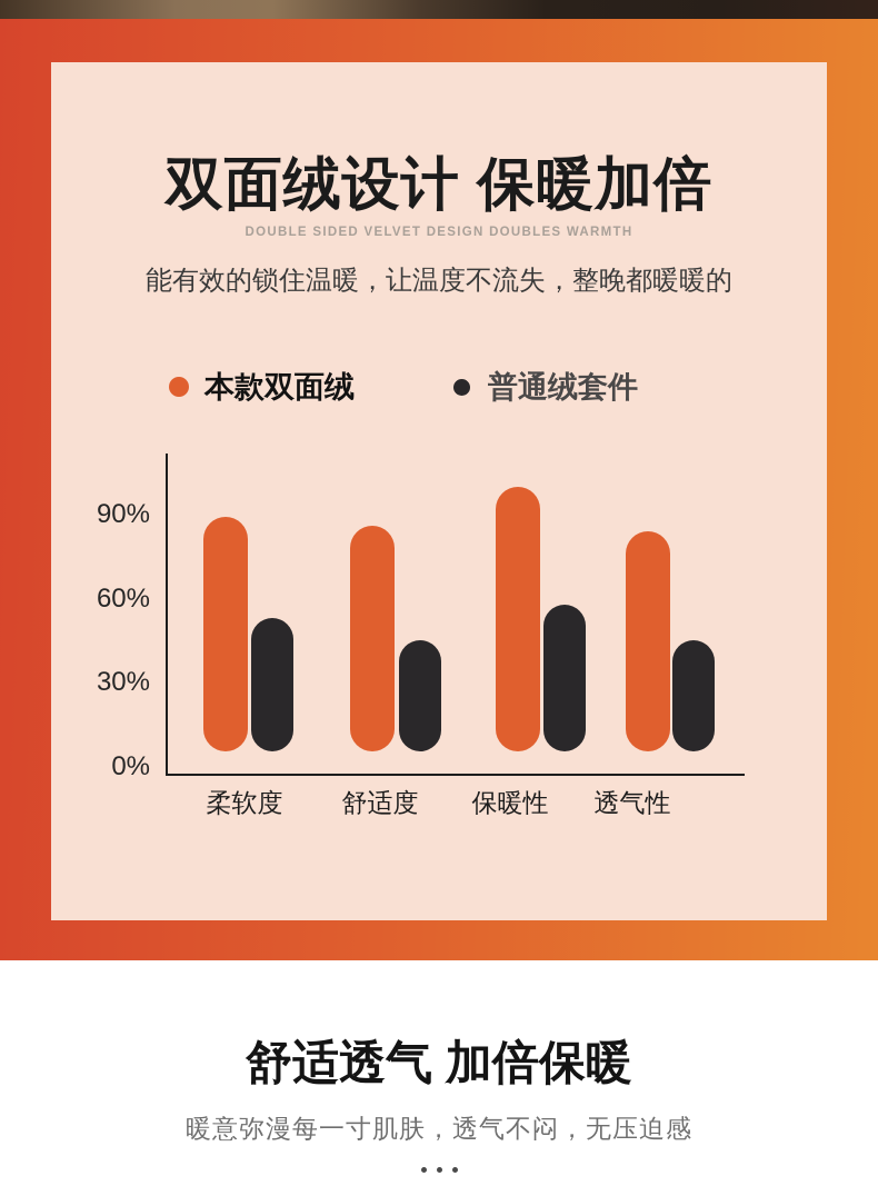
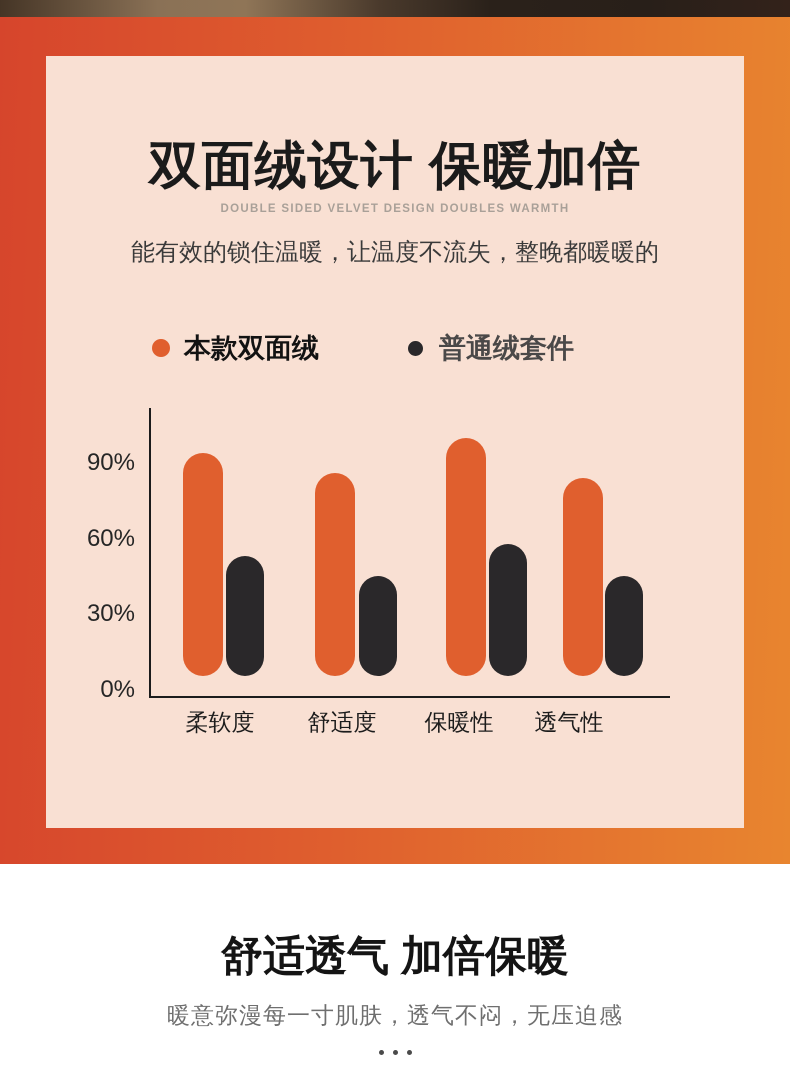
本款双面绒/柔软度: 89% -> 94%
